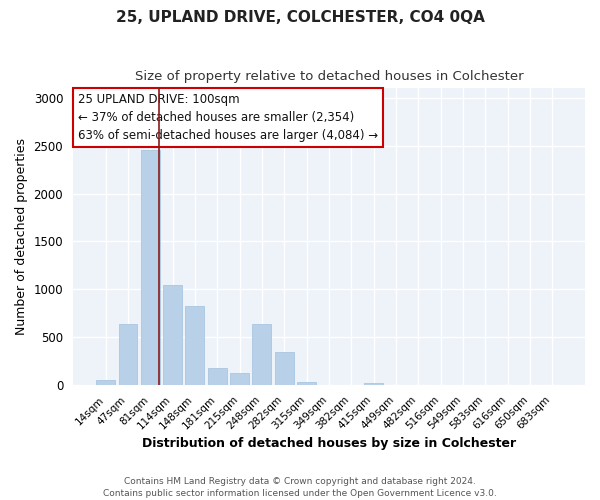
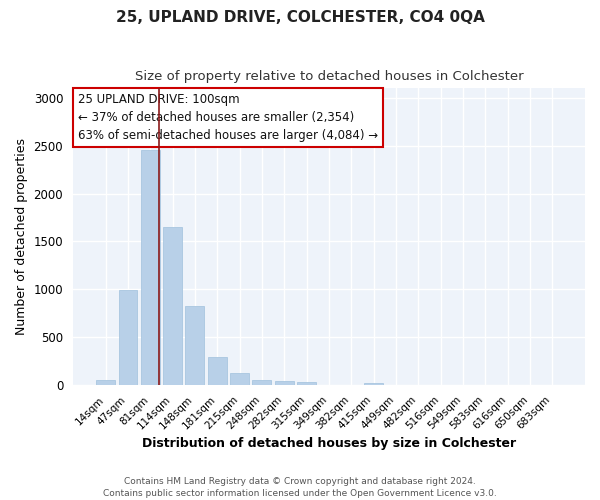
47sqm: 640 -> 990
114sqm: 1040 -> 1650
181sqm: 180 -> 290
248sqm: 640 -> 60
282sqm: 340 -> 40
